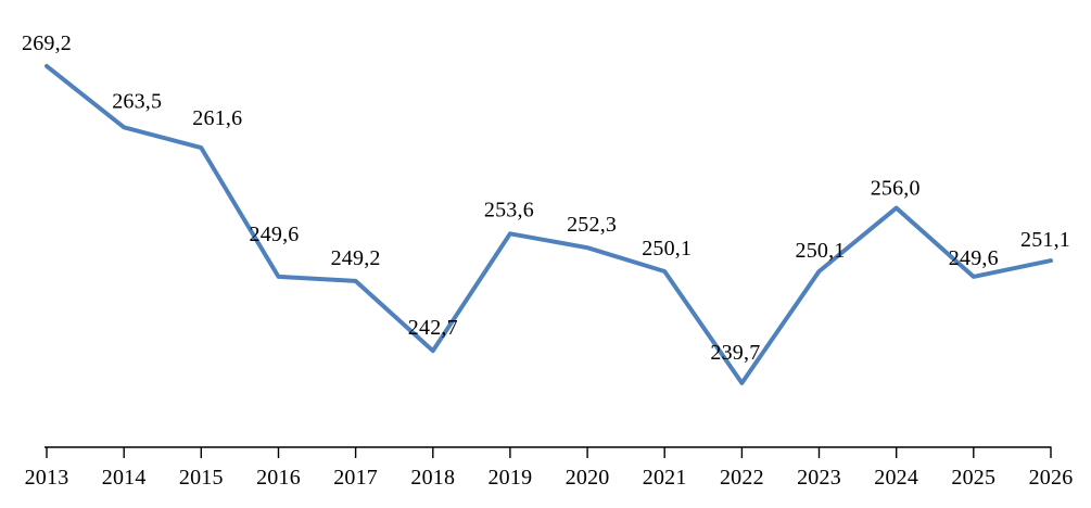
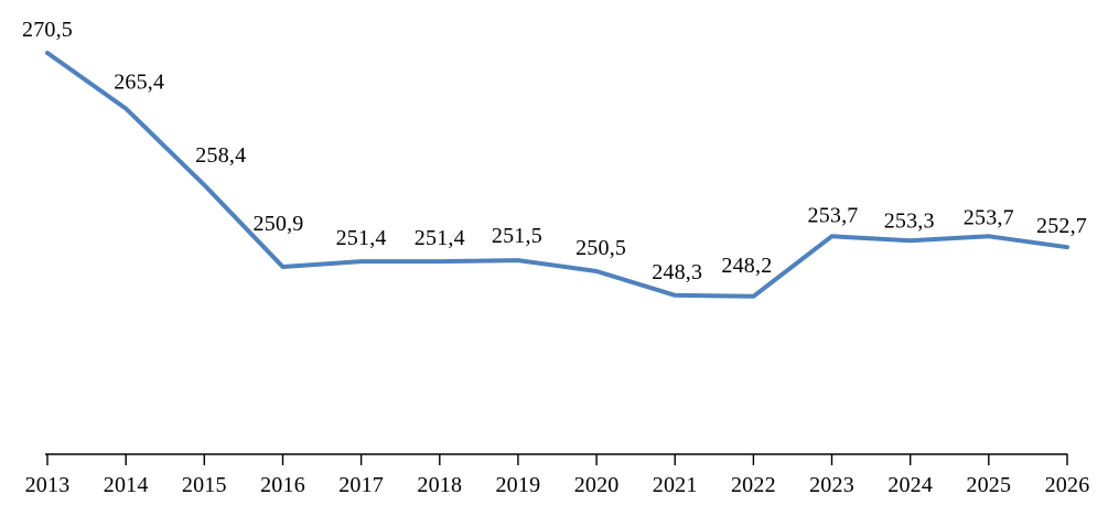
2013: 269,2 -> 270,5
2014: 263,5 -> 265,4
2015: 261,6 -> 258,4
2016: 249,6 -> 250,9
2017: 249,2 -> 251,4
2018: 242,7 -> 251,4
2019: 253,6 -> 251,5
2020: 252,3 -> 250,5
2021: 250,1 -> 248,3
2022: 239,7 -> 248,2
2023: 250,1 -> 253,7
2024: 256,0 -> 253,3
2025: 249,6 -> 253,7
2026: 251,1 -> 252,7
